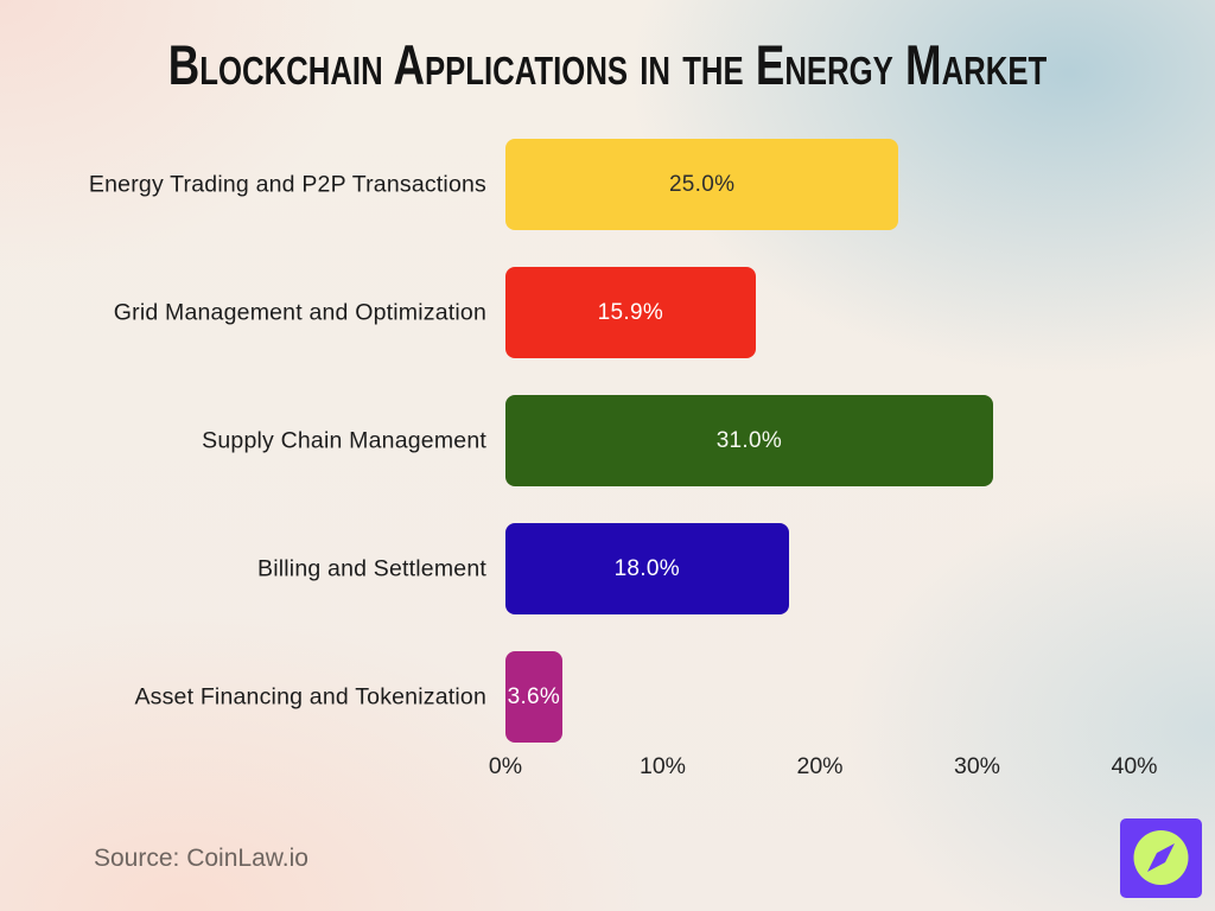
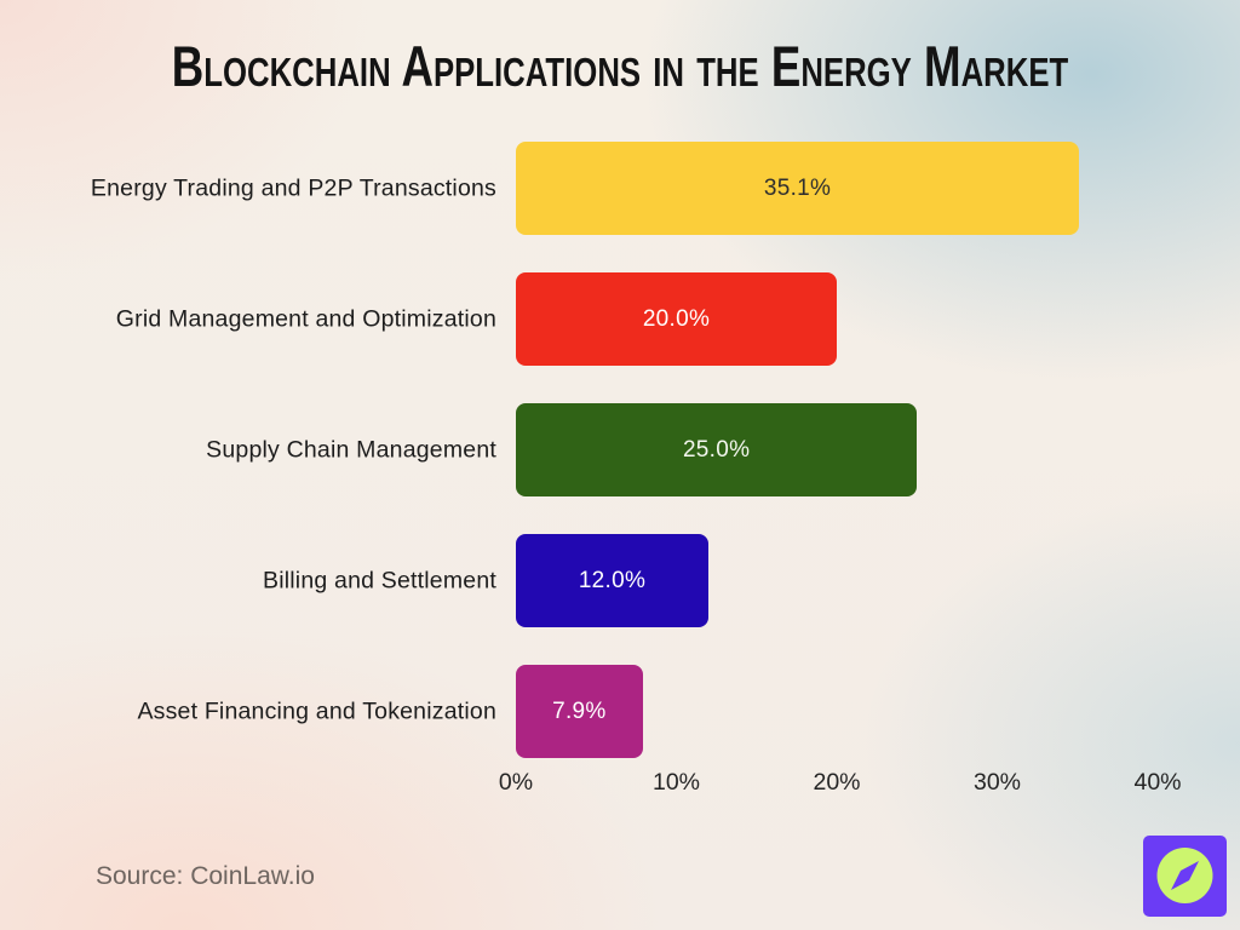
Energy Trading and P2P Transactions: 25.0% -> 35.1%
Grid Management and Optimization: 15.9% -> 20.0%
Supply Chain Management: 31.0% -> 25.0%
Billing and Settlement: 18.0% -> 12.0%
Asset Financing and Tokenization: 3.6% -> 7.9%
